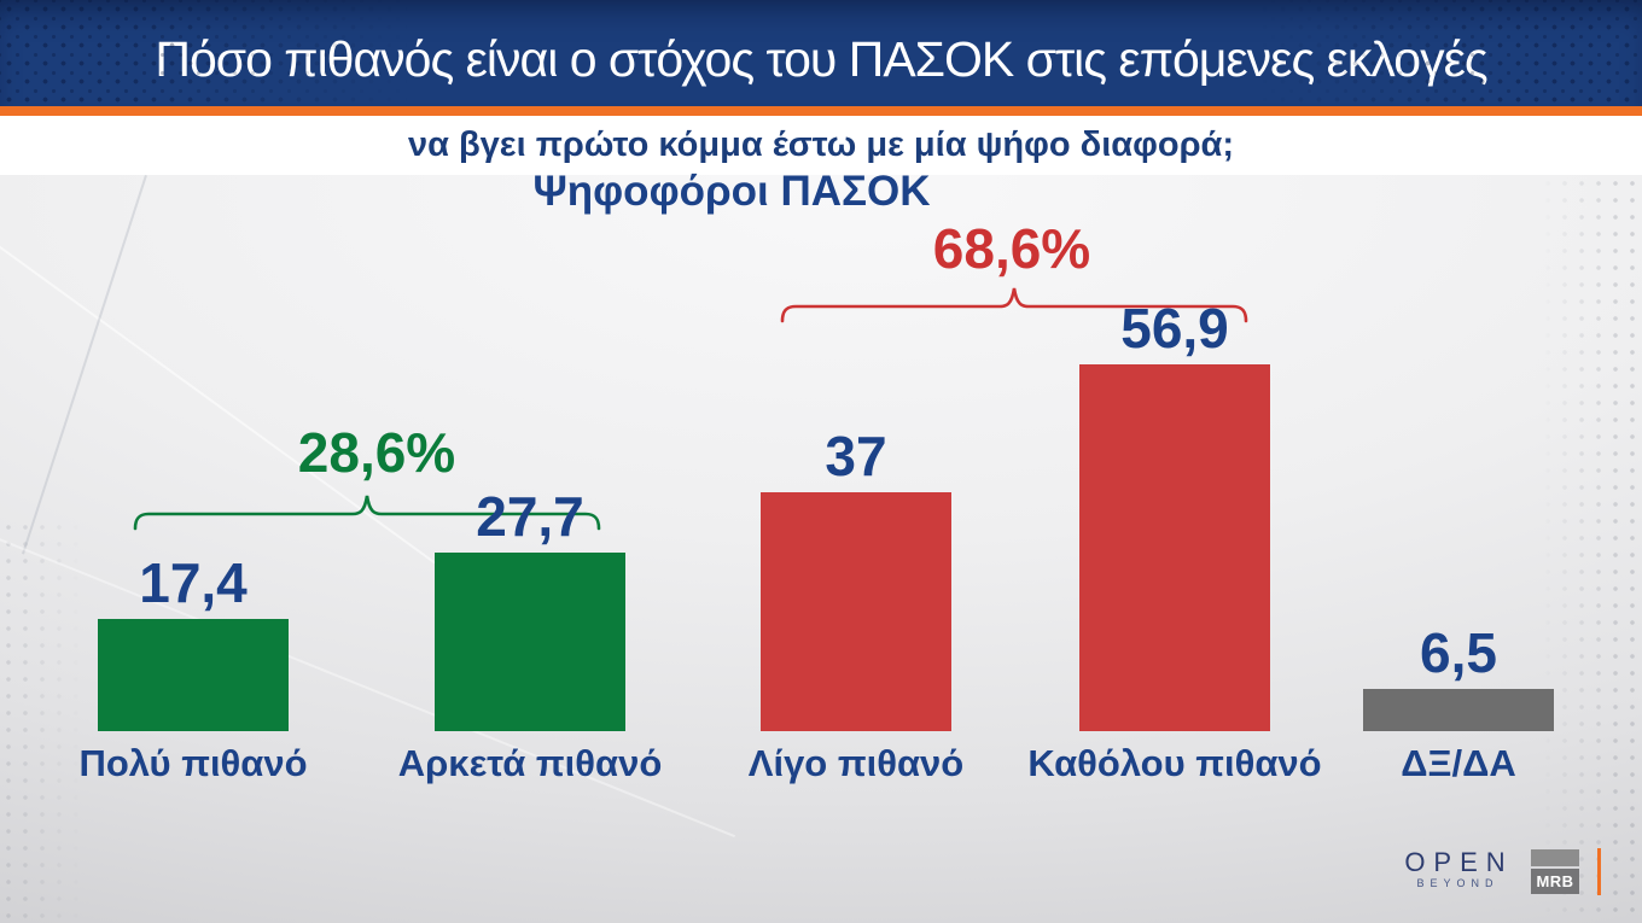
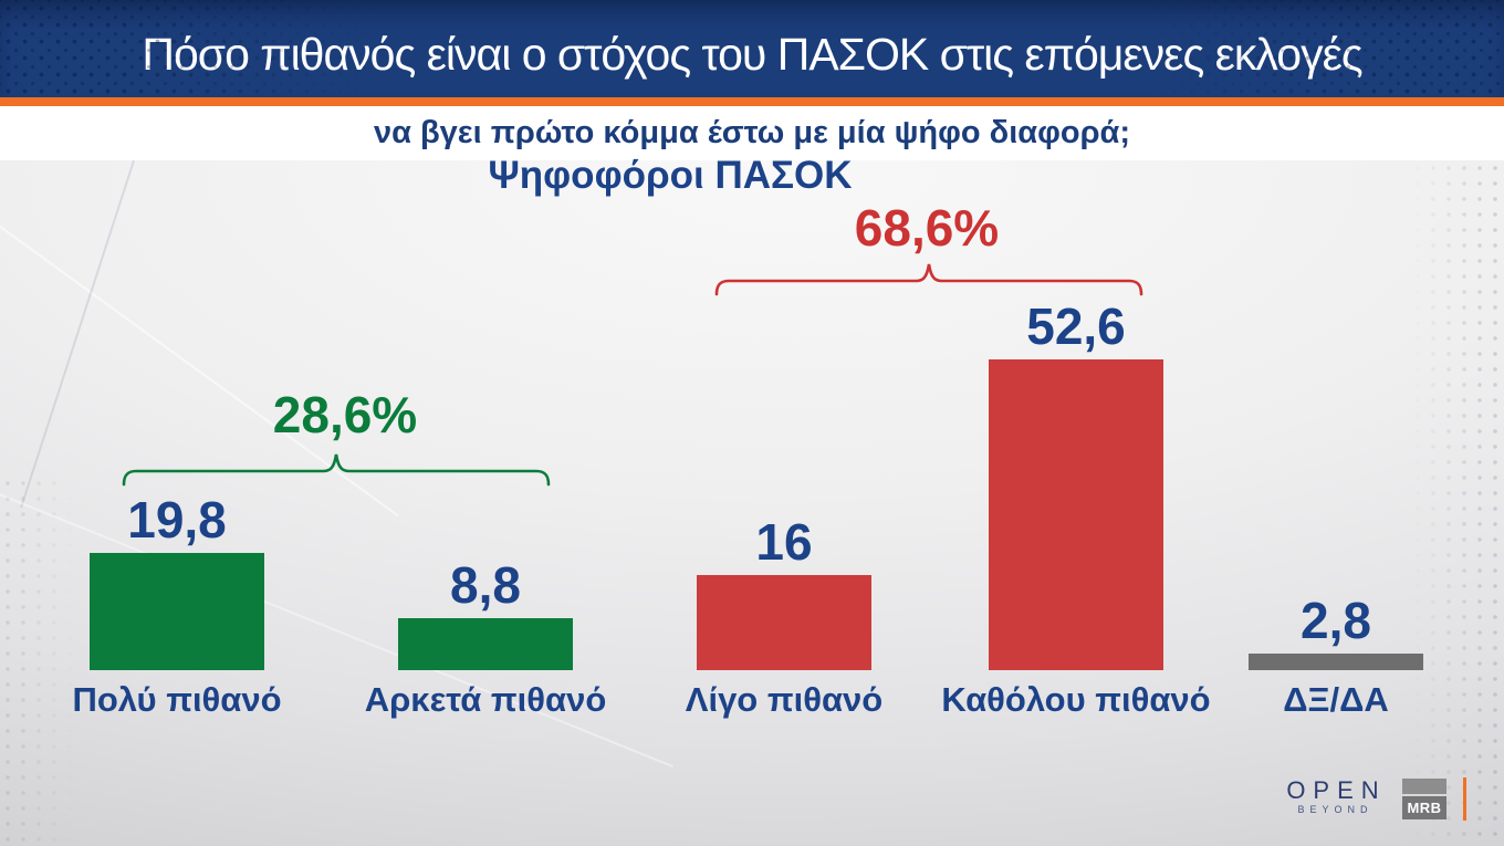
Πολύ πιθανό: 17,4 -> 19,8
Αρκετά πιθανό: 27,7 -> 8,8
Λίγο πιθανό: 37 -> 16
Καθόλου πιθανό: 56,9 -> 52,6
ΔΞ/ΔΑ: 6,5 -> 2,8
